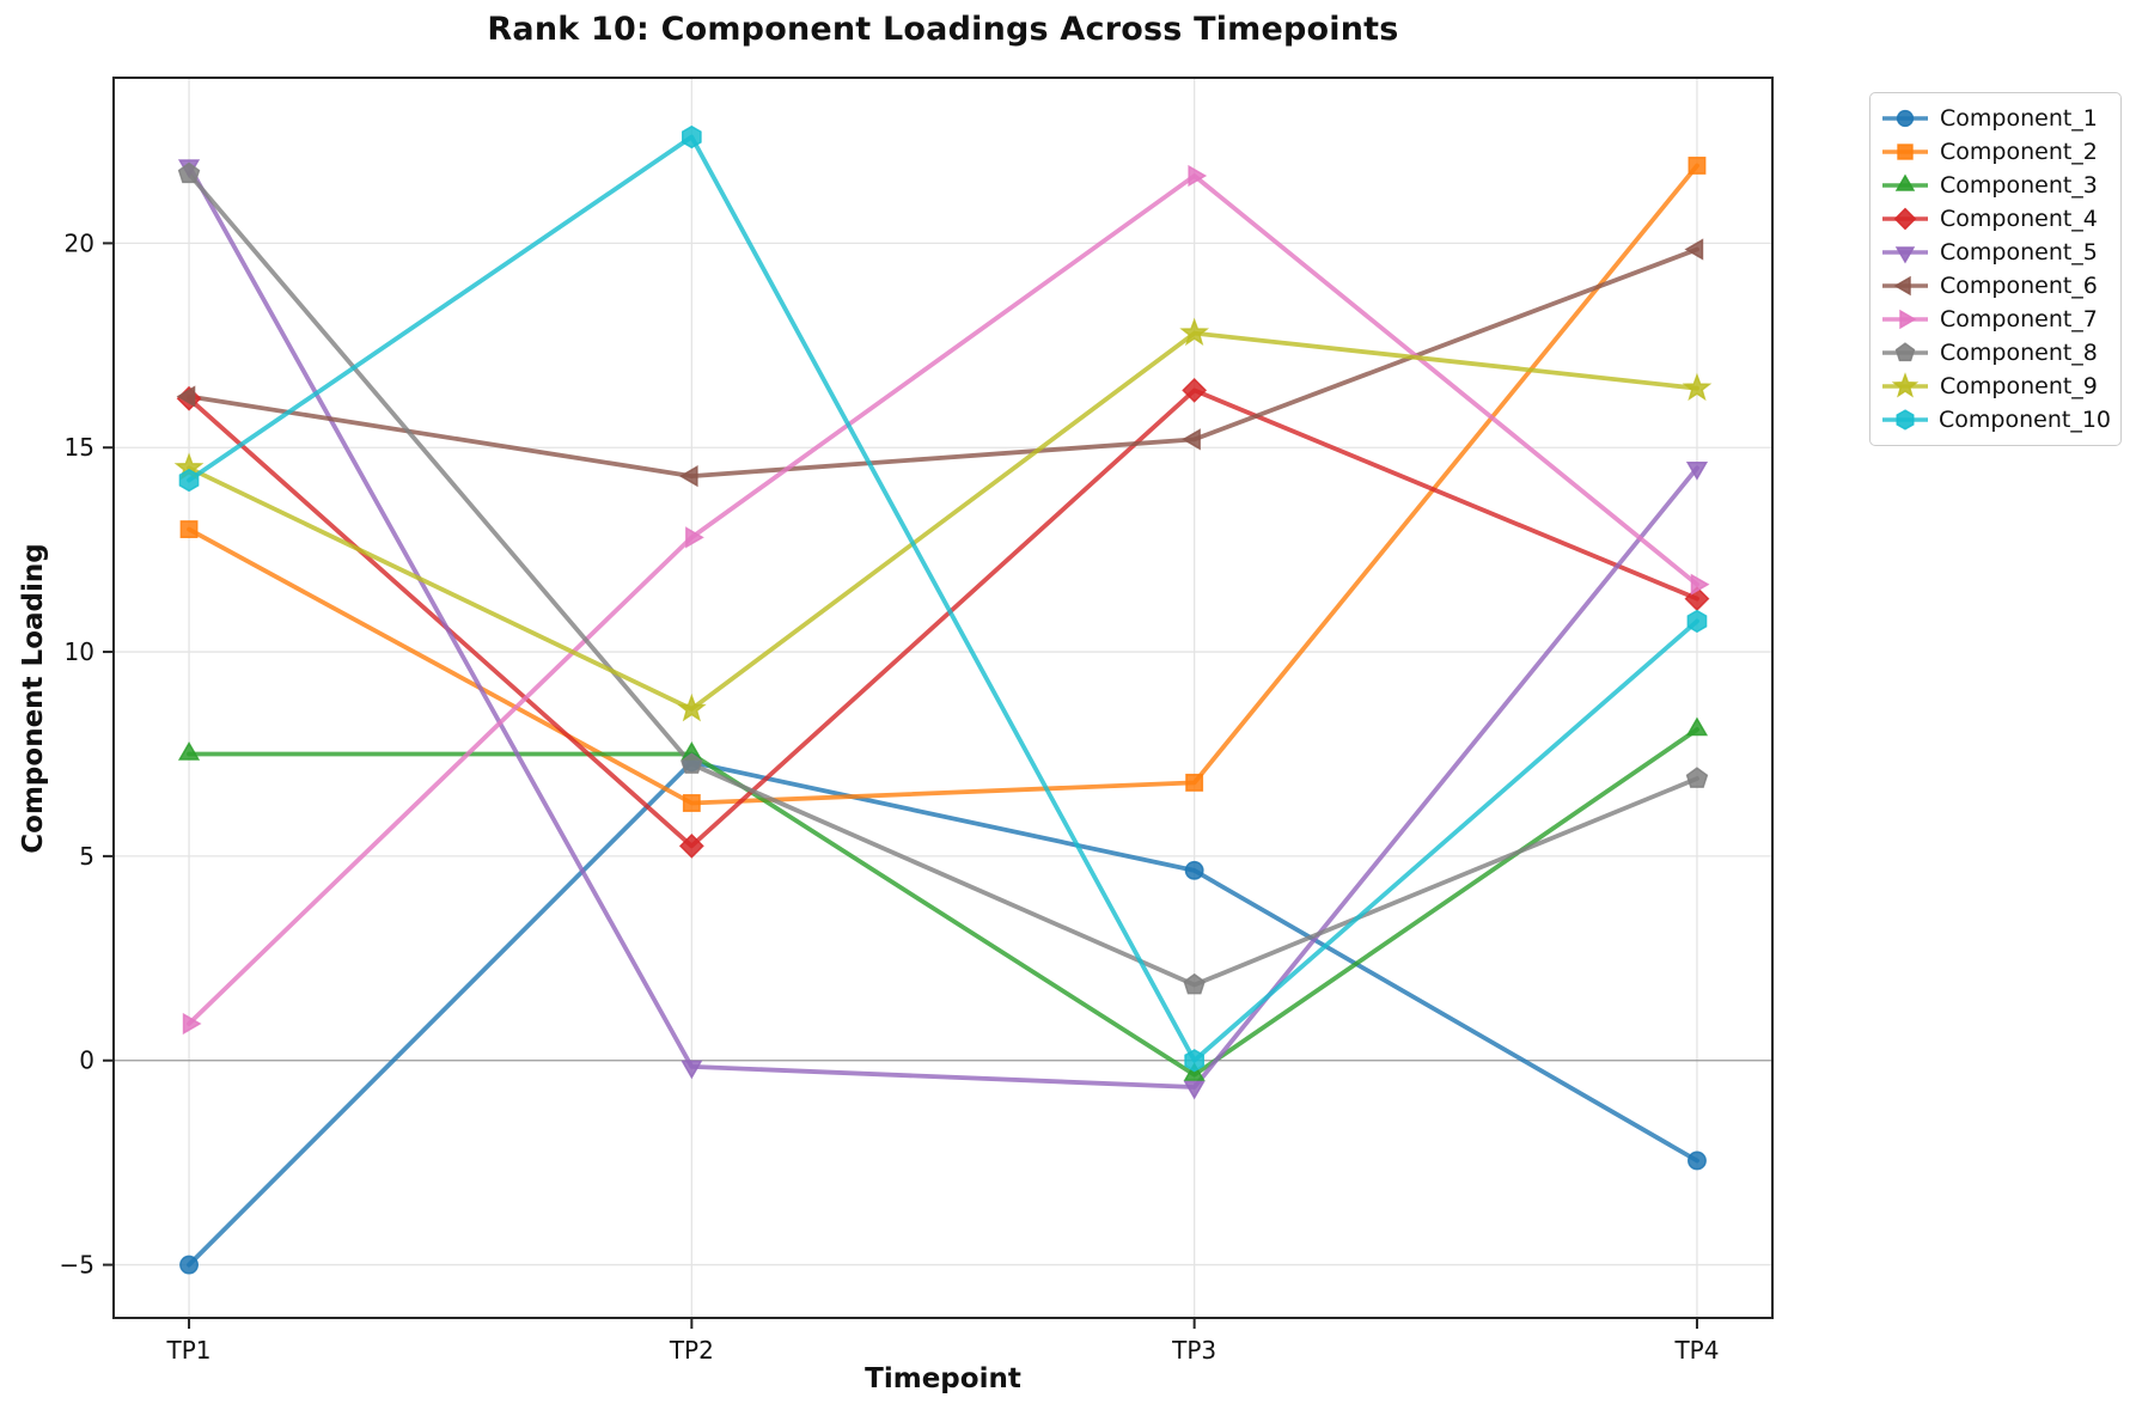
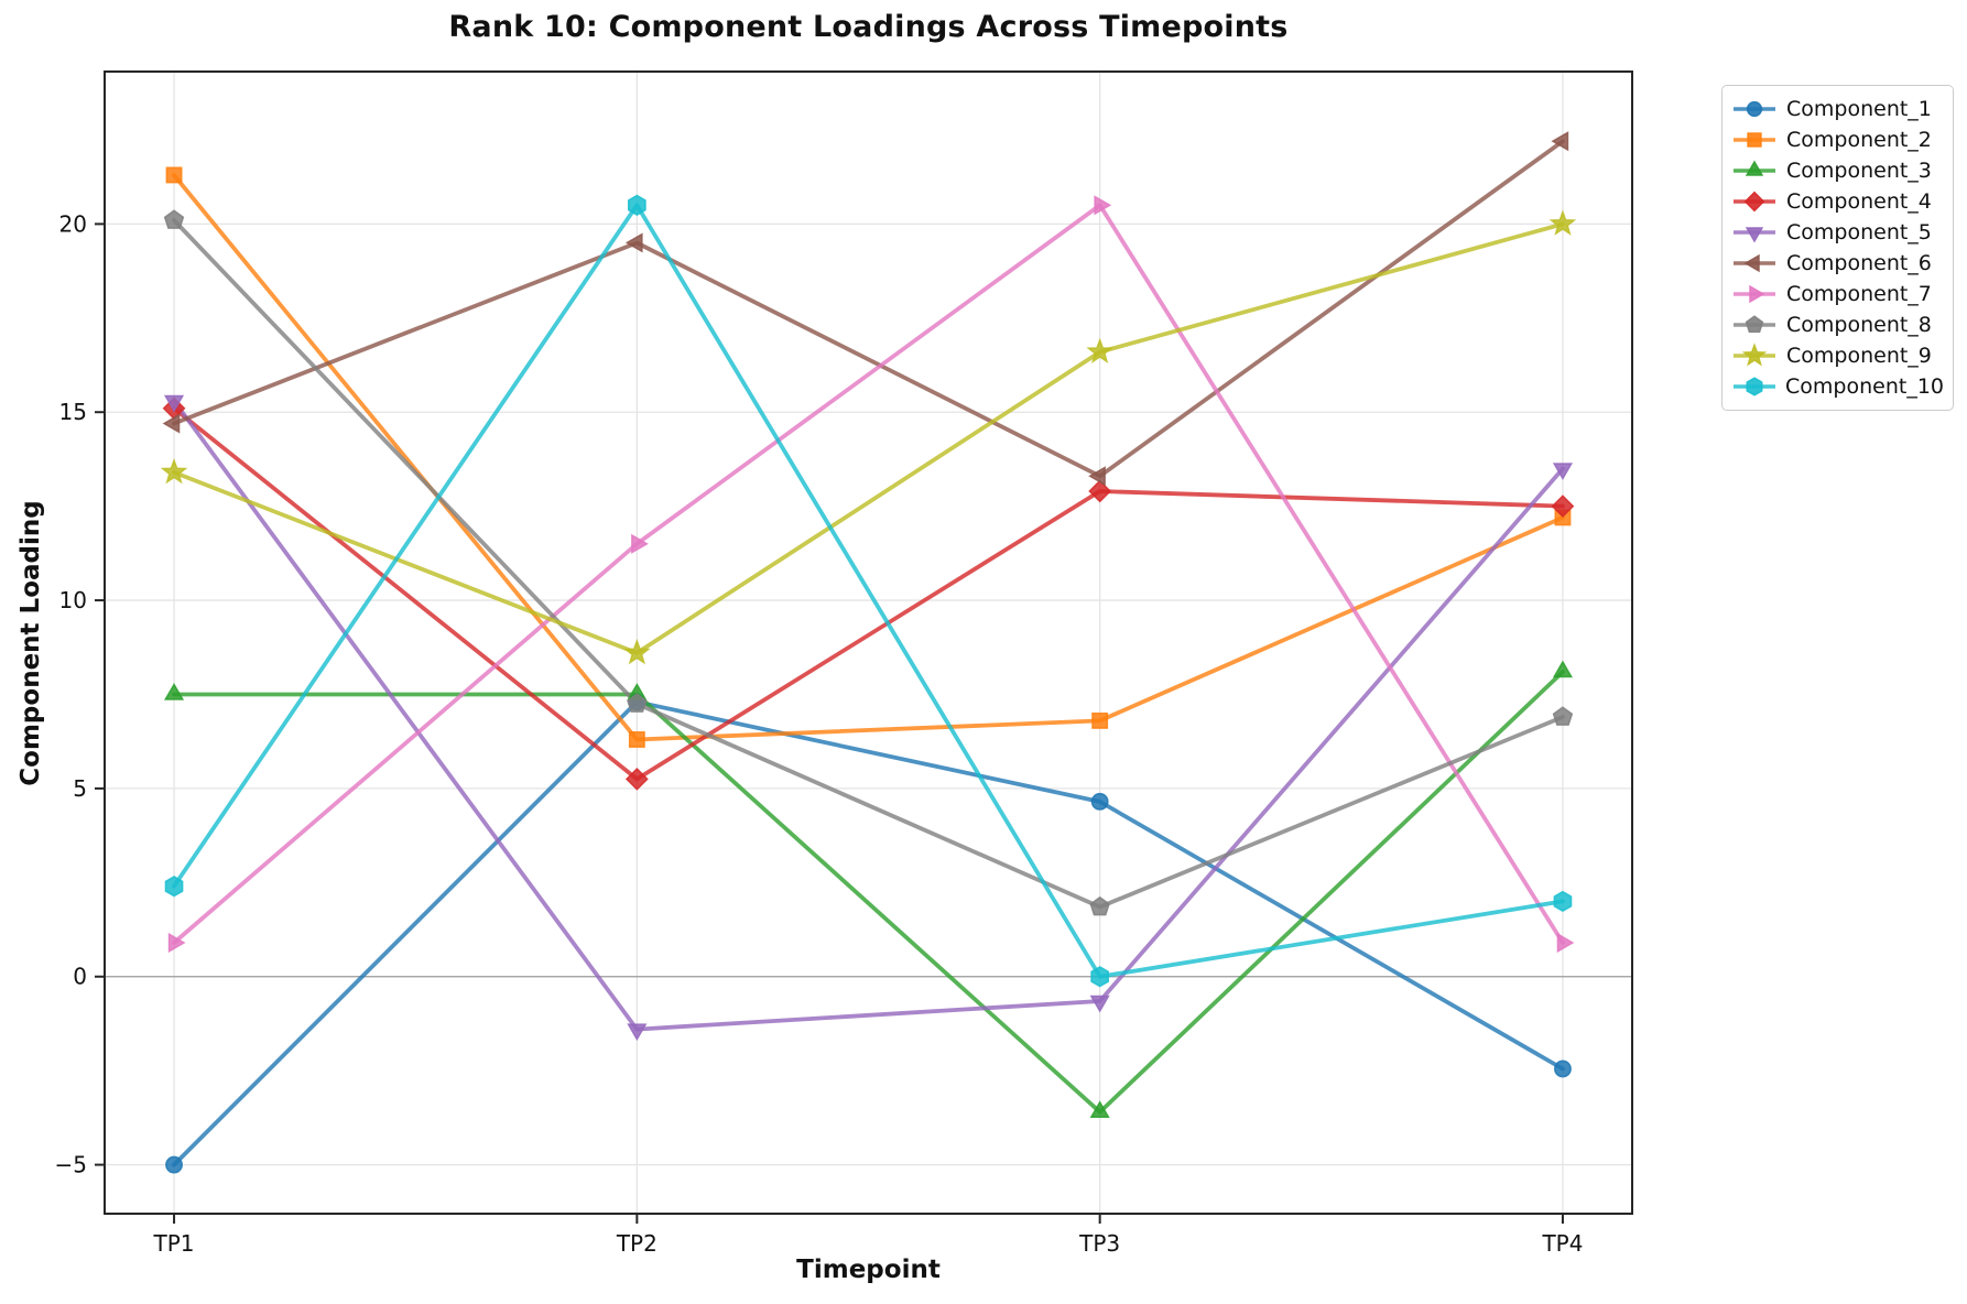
Component_2/TP1: 13.0 -> 21.3
Component_4/TP1: 16.2 -> 15.1
Component_5/TP1: 21.9 -> 15.3
Component_6/TP1: 16.2 -> 14.7
Component_8/TP1: 21.7 -> 20.1
Component_9/TP1: 14.5 -> 13.4
Component_10/TP1: 14.2 -> 2.4
Component_5/TP2: -0.1 -> -1.4
Component_6/TP2: 14.3 -> 19.5
Component_7/TP2: 12.8 -> 11.5
Component_10/TP2: 22.6 -> 20.5
Component_3/TP3: -0.3 -> -3.6
Component_4/TP3: 16.4 -> 12.9
Component_6/TP3: 15.2 -> 13.3
Component_7/TP3: 21.6 -> 20.5
Component_9/TP3: 17.8 -> 16.6
Component_2/TP4: 21.9 -> 12.2
Component_4/TP4: 11.3 -> 12.5
Component_5/TP4: 14.5 -> 13.5
Component_6/TP4: 19.9 -> 22.2
Component_7/TP4: 11.7 -> 0.9
Component_9/TP4: 16.4 -> 20.0
Component_10/TP4: 10.8 -> 2.0
